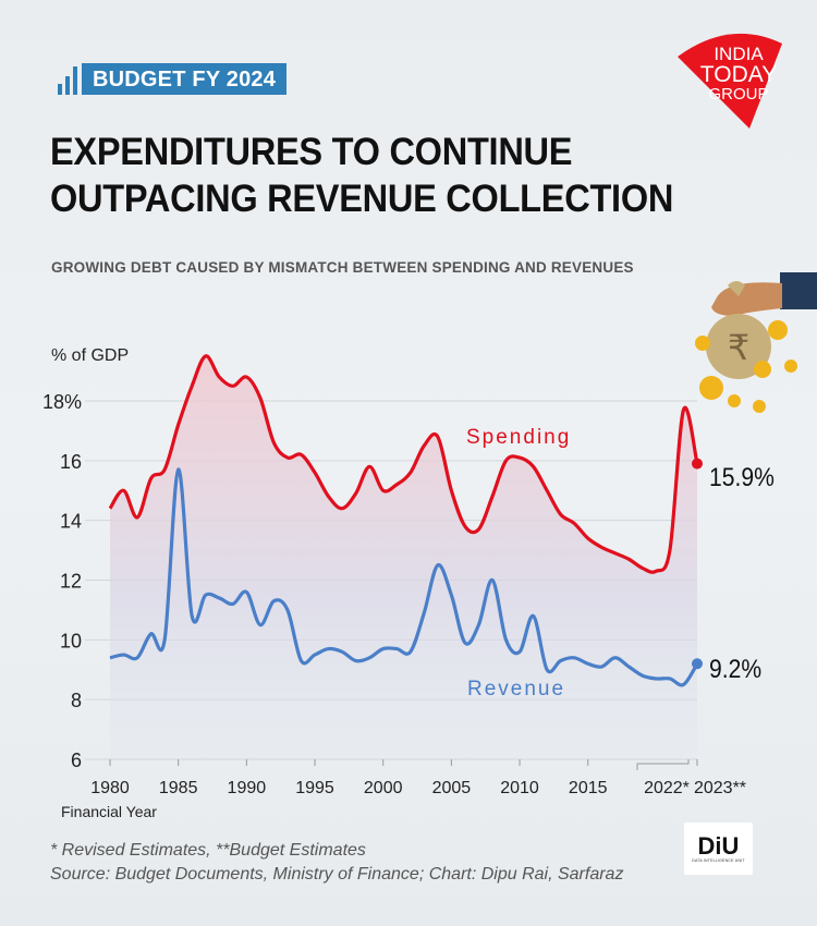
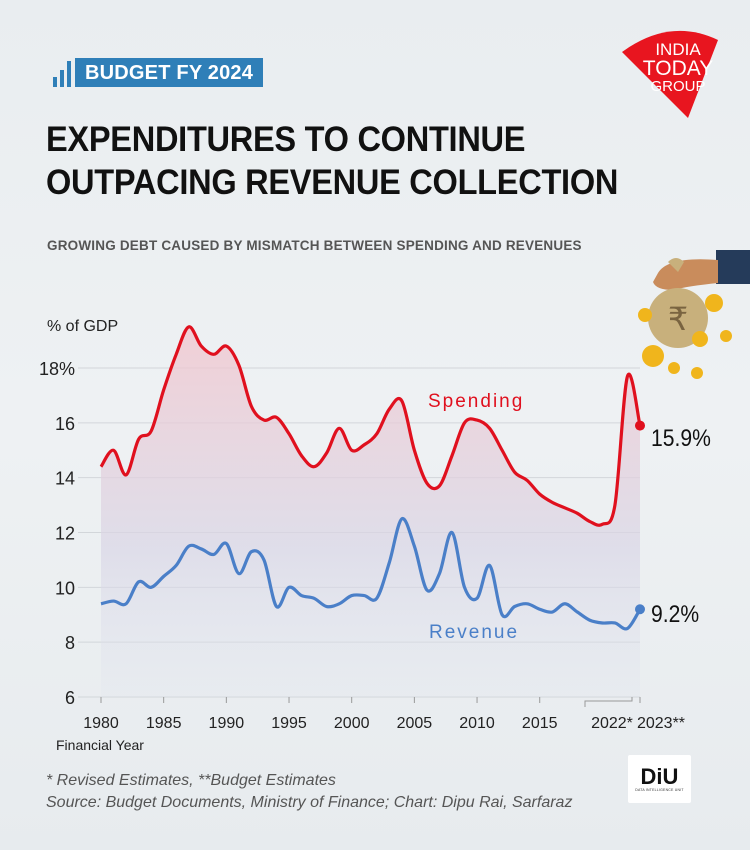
Revenue/1985: 15.7% -> 10.4%
Revenue/1995: 9.5% -> 10.0%
